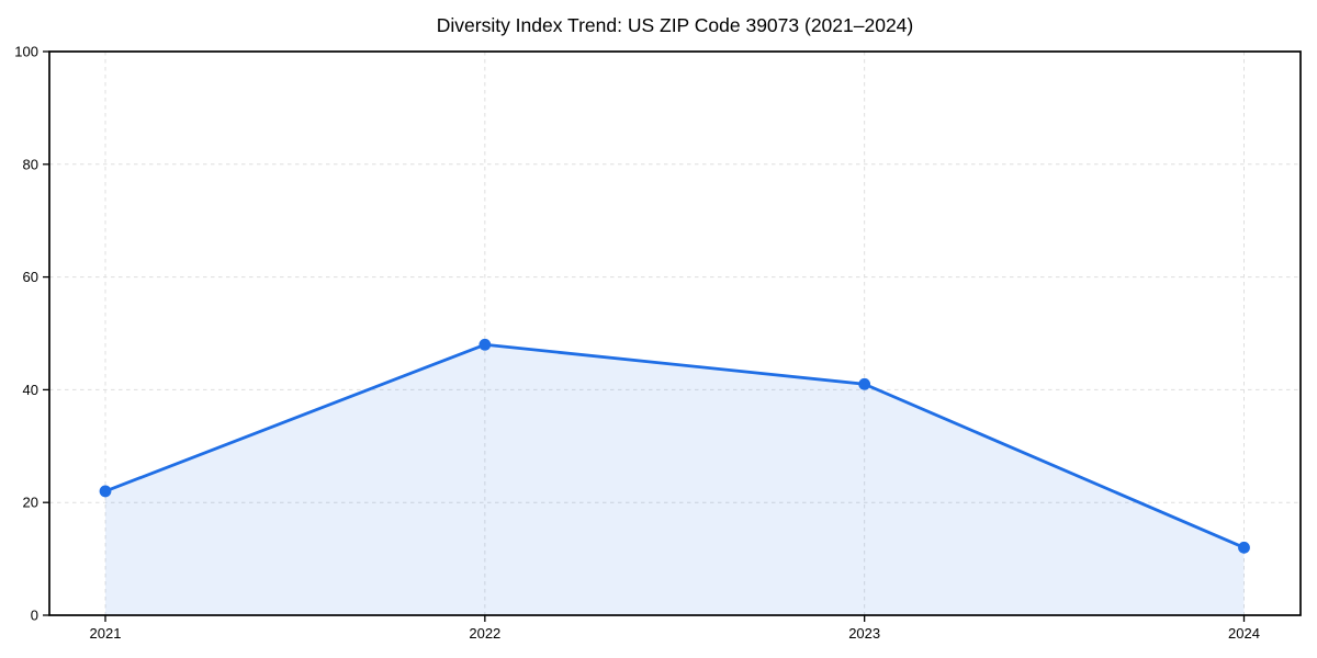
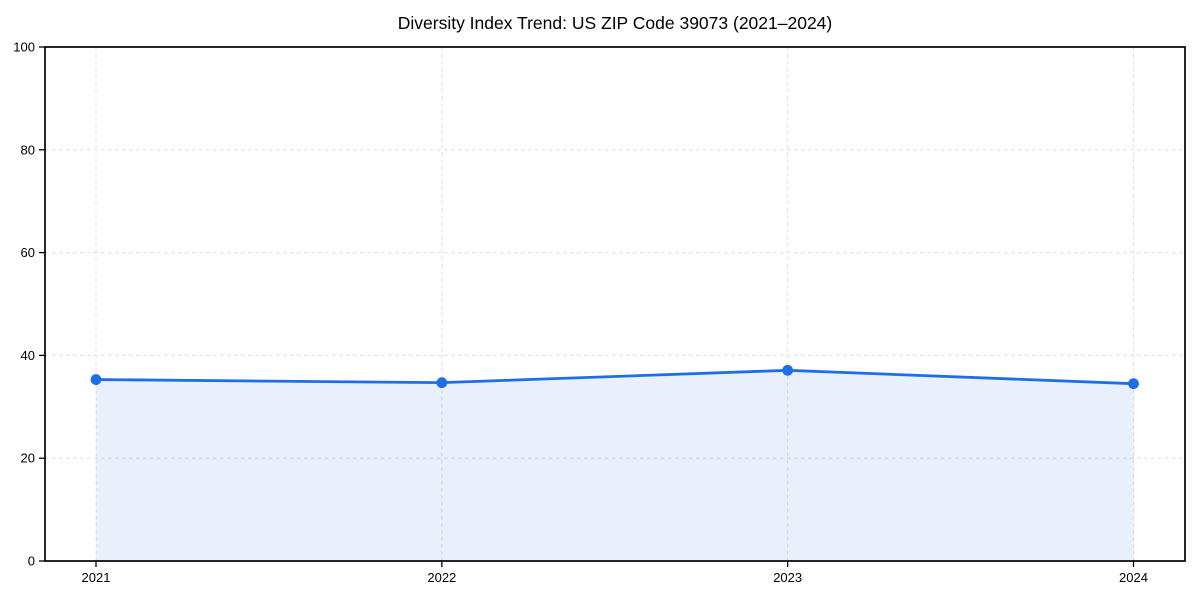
2021: 22 -> 35
2022: 48 -> 35
2023: 41 -> 37
2024: 12 -> 34
